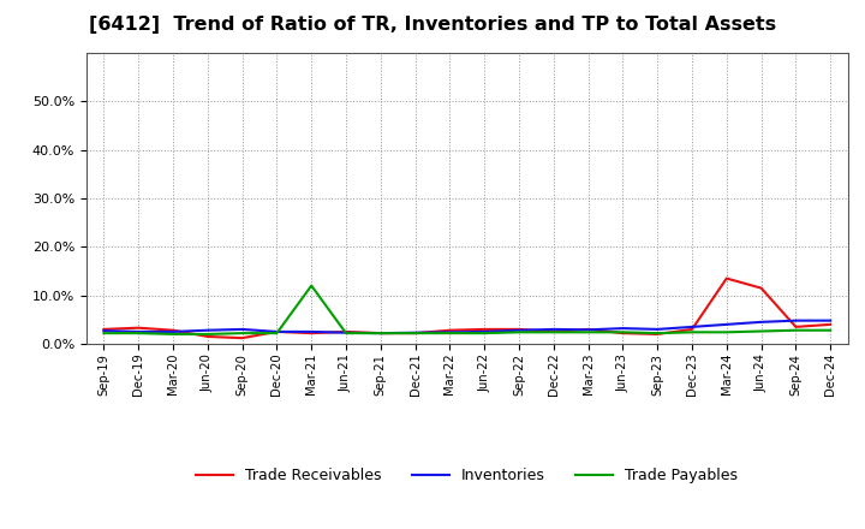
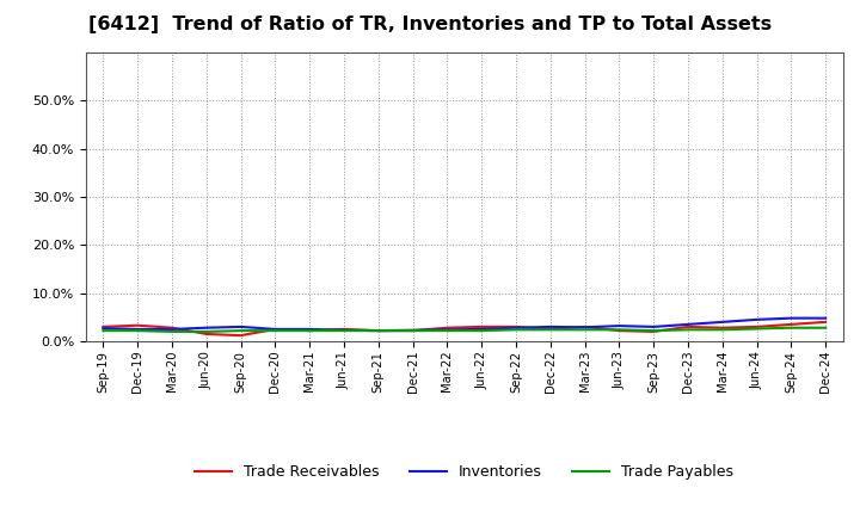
Trade Payables/Mar-21: 12.0% -> 2.2%
Trade Receivables/Mar-24: 13.5% -> 2.8%
Trade Receivables/Jun-24: 11.5% -> 3.0%
